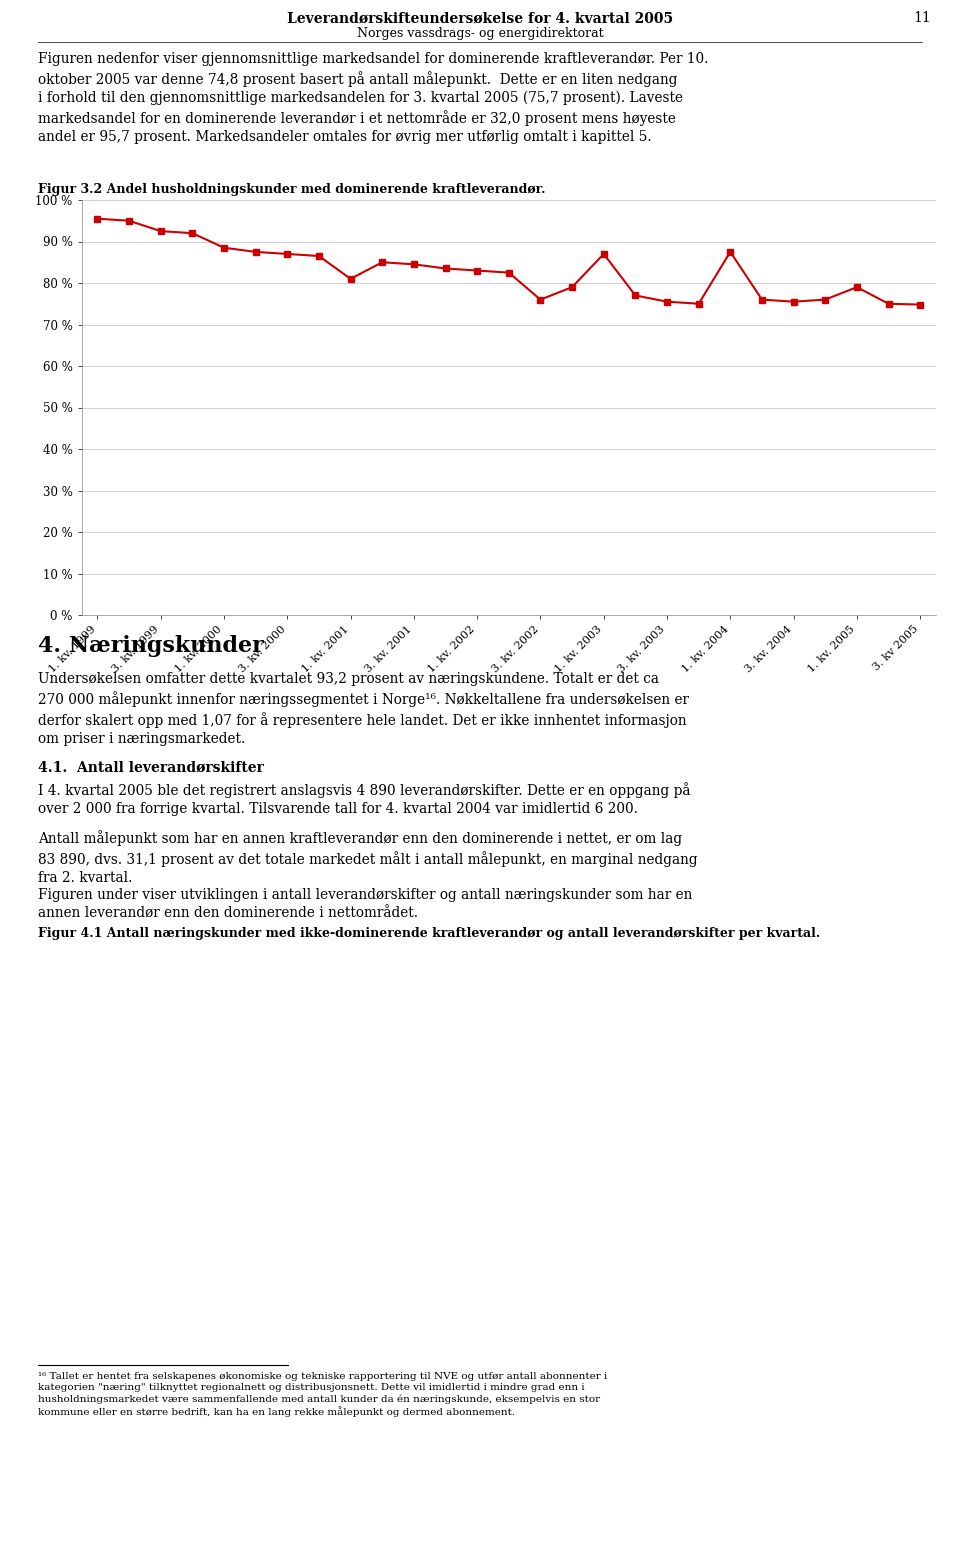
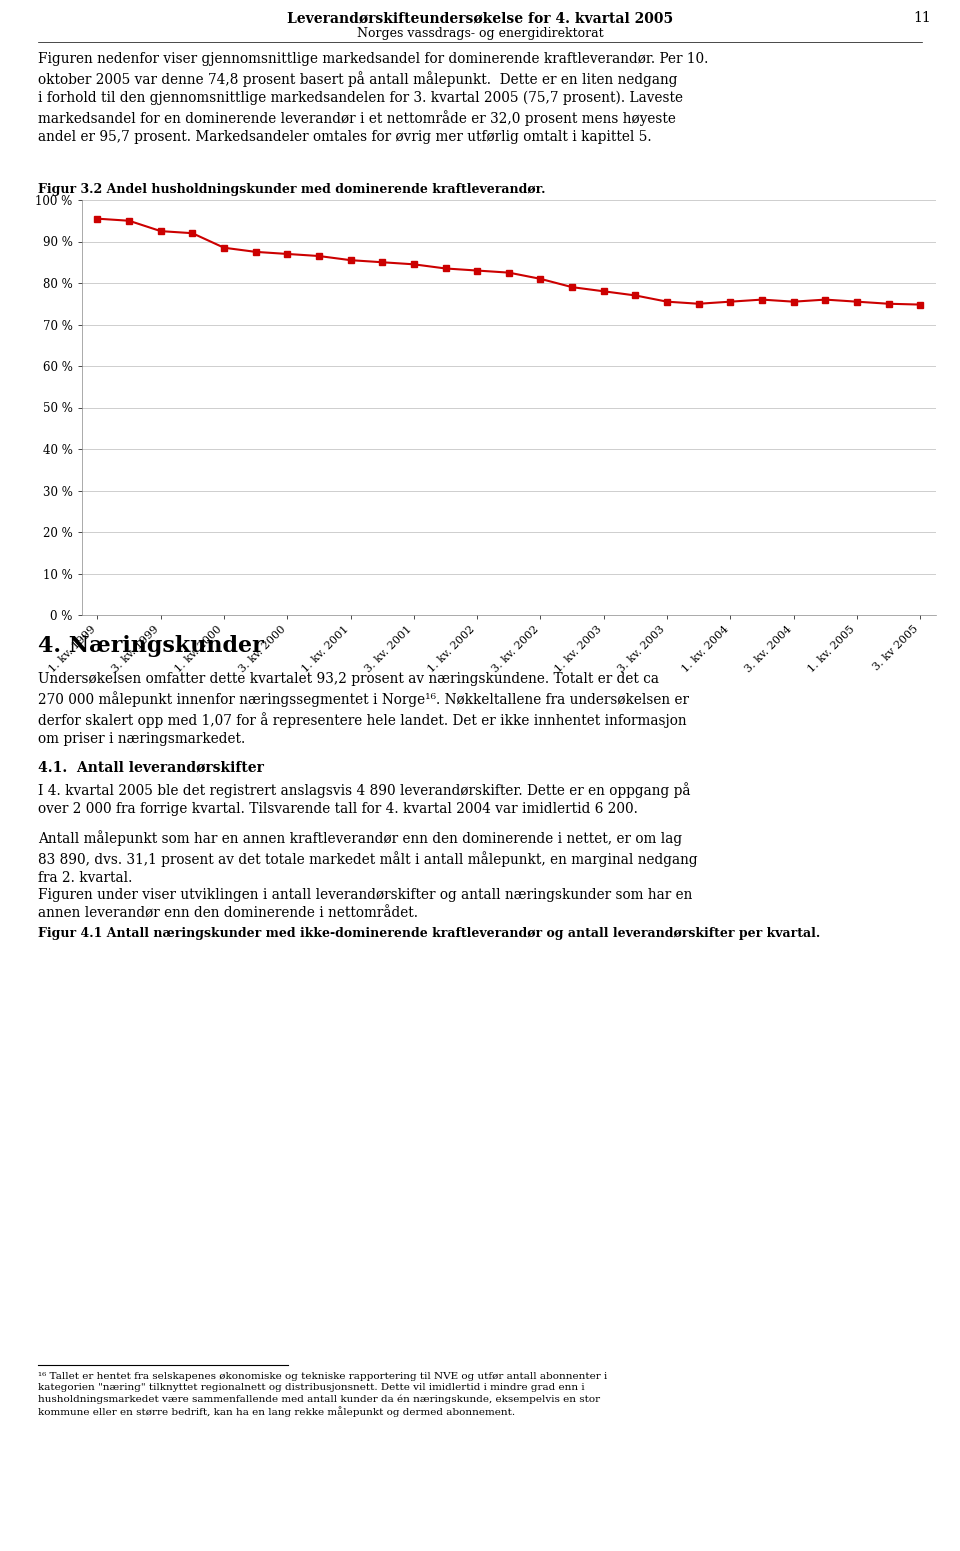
1. kv. 2001: 81.0 % -> 85.5 %
3. kv. 2002: 76.0 % -> 81.0 %
1. kv. 2003: 87.0 % -> 78.0 %
1. kv. 2004: 87.5 % -> 75.5 %
1. kv. 2005: 79.0 % -> 75.5 %
